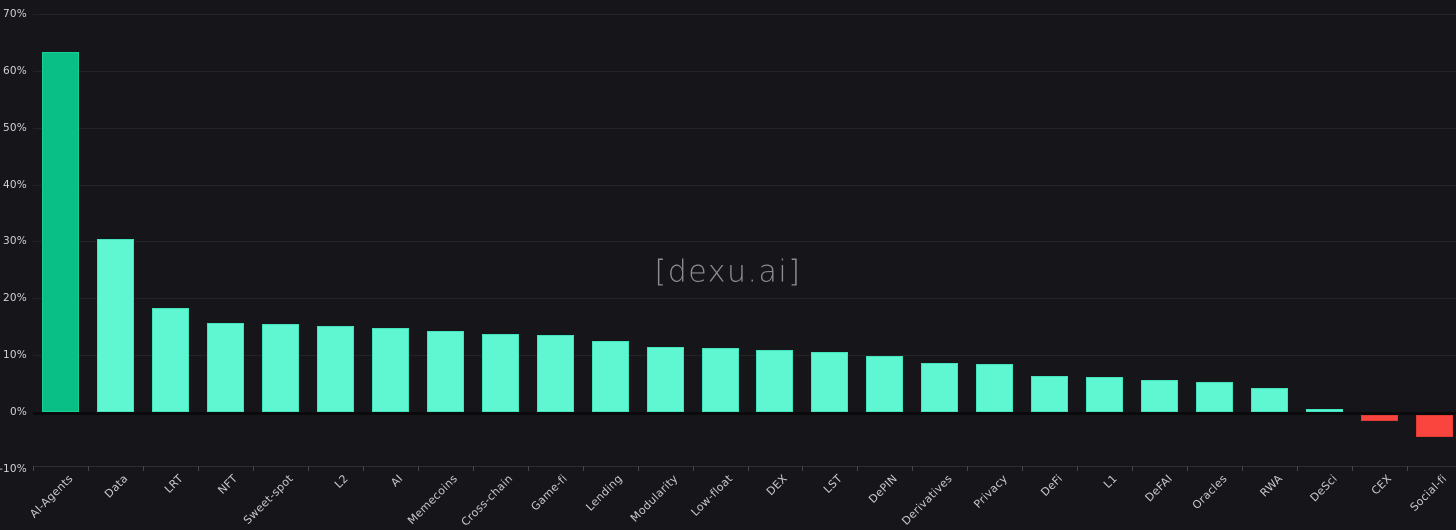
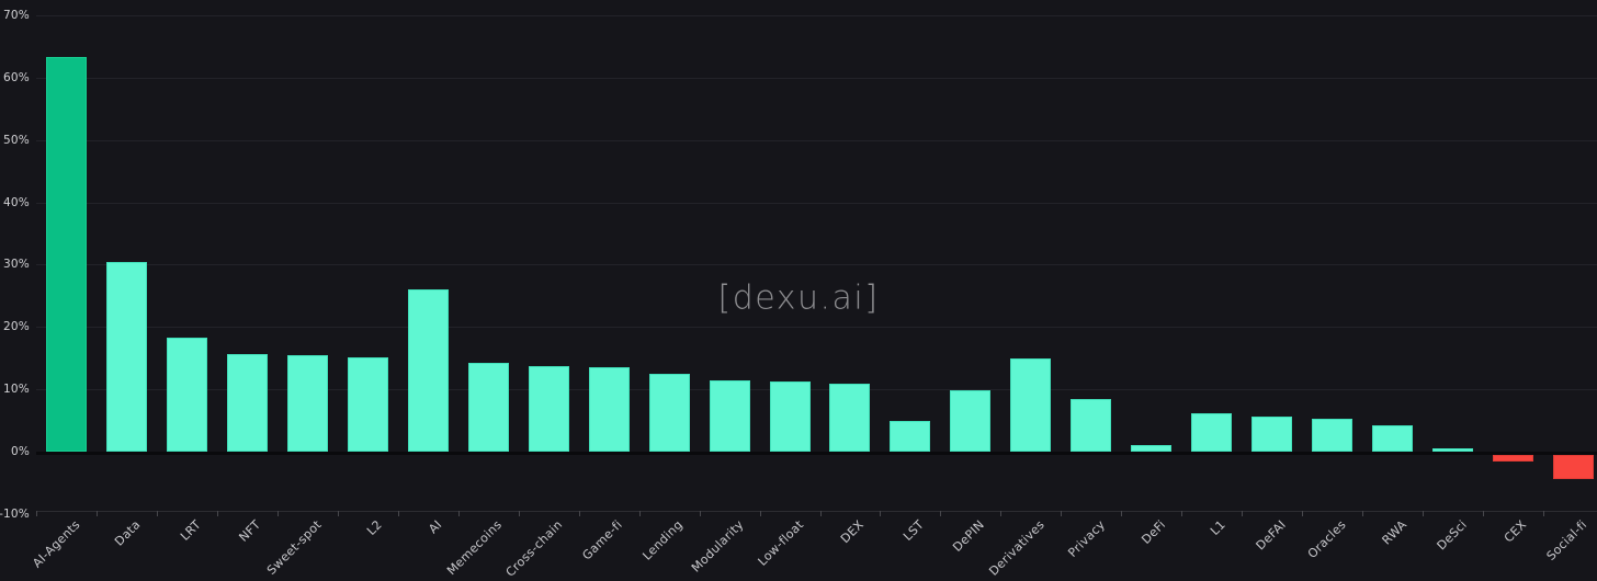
AI: 15% -> 26%
LST: 11% -> 5%
Derivatives: 9% -> 15%
DeFi: 6% -> 1%
